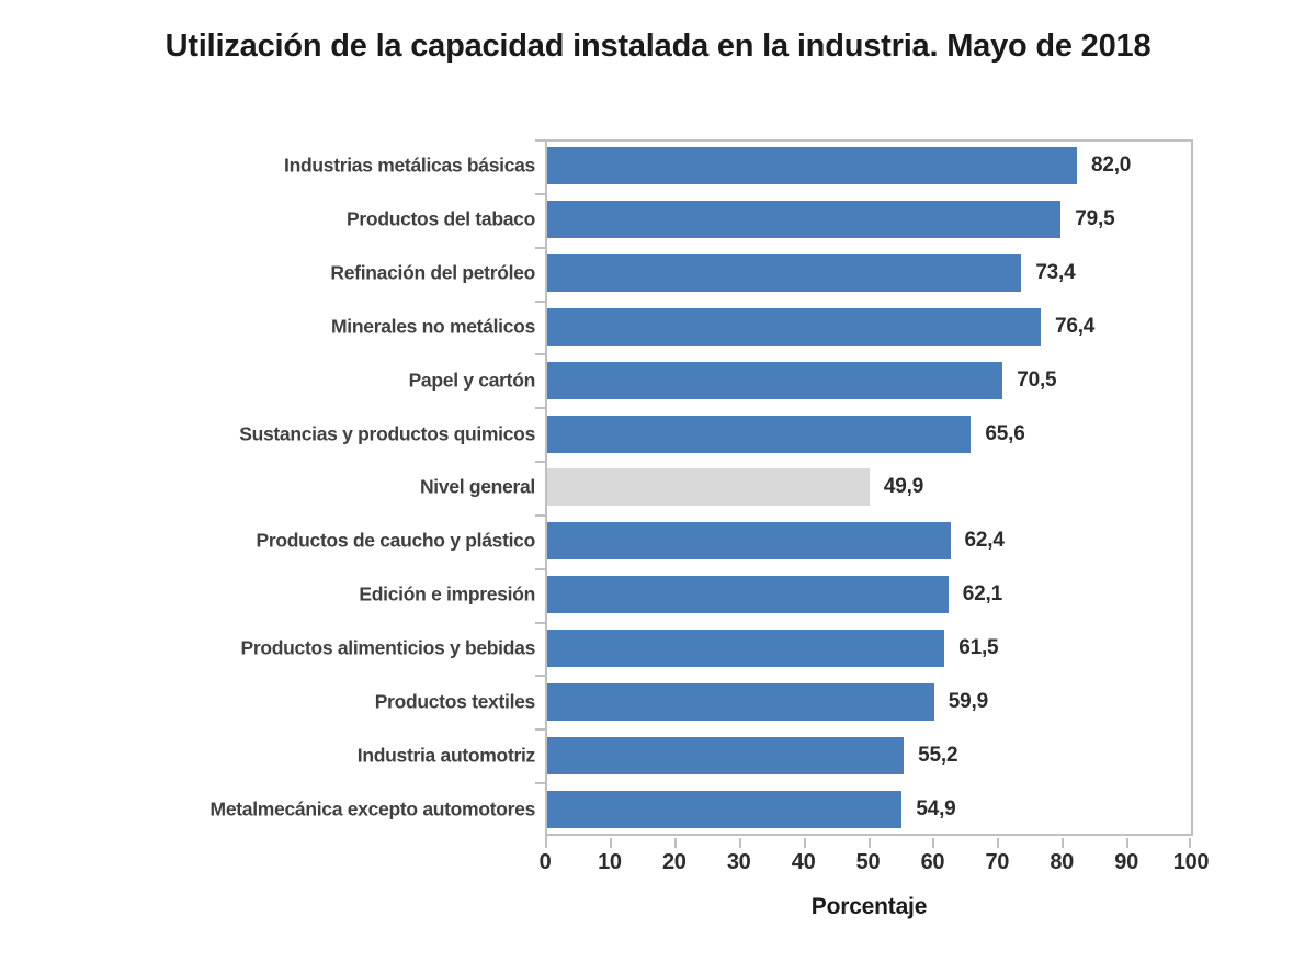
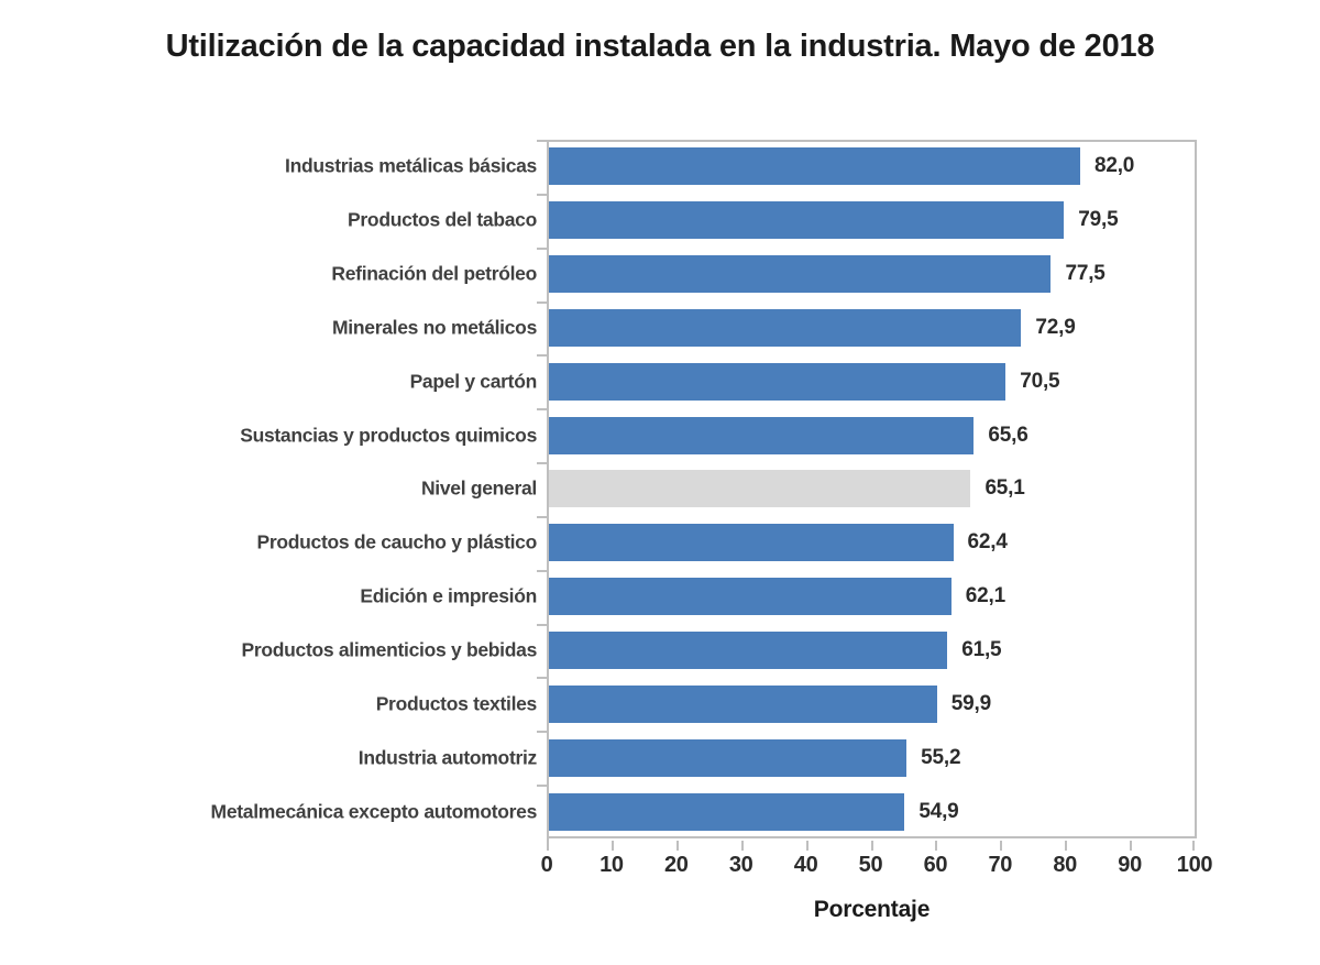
Refinación del petróleo: 73,4 -> 77,5
Minerales no metálicos: 76,4 -> 72,9
Nivel general: 49,9 -> 65,1
